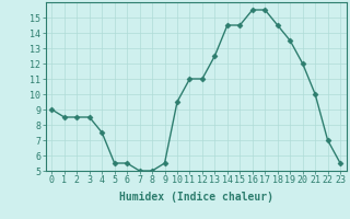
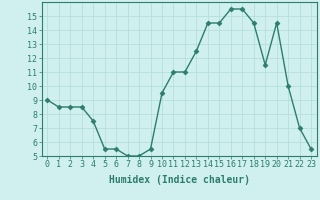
19: 13.5 -> 11.5
20: 12.0 -> 14.5
